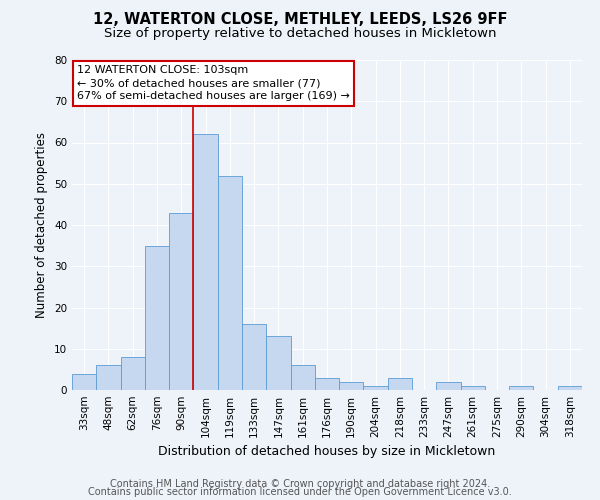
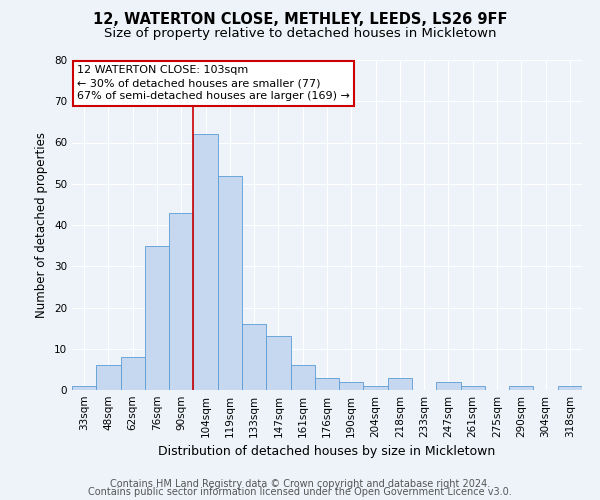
33sqm: 4 -> 1
